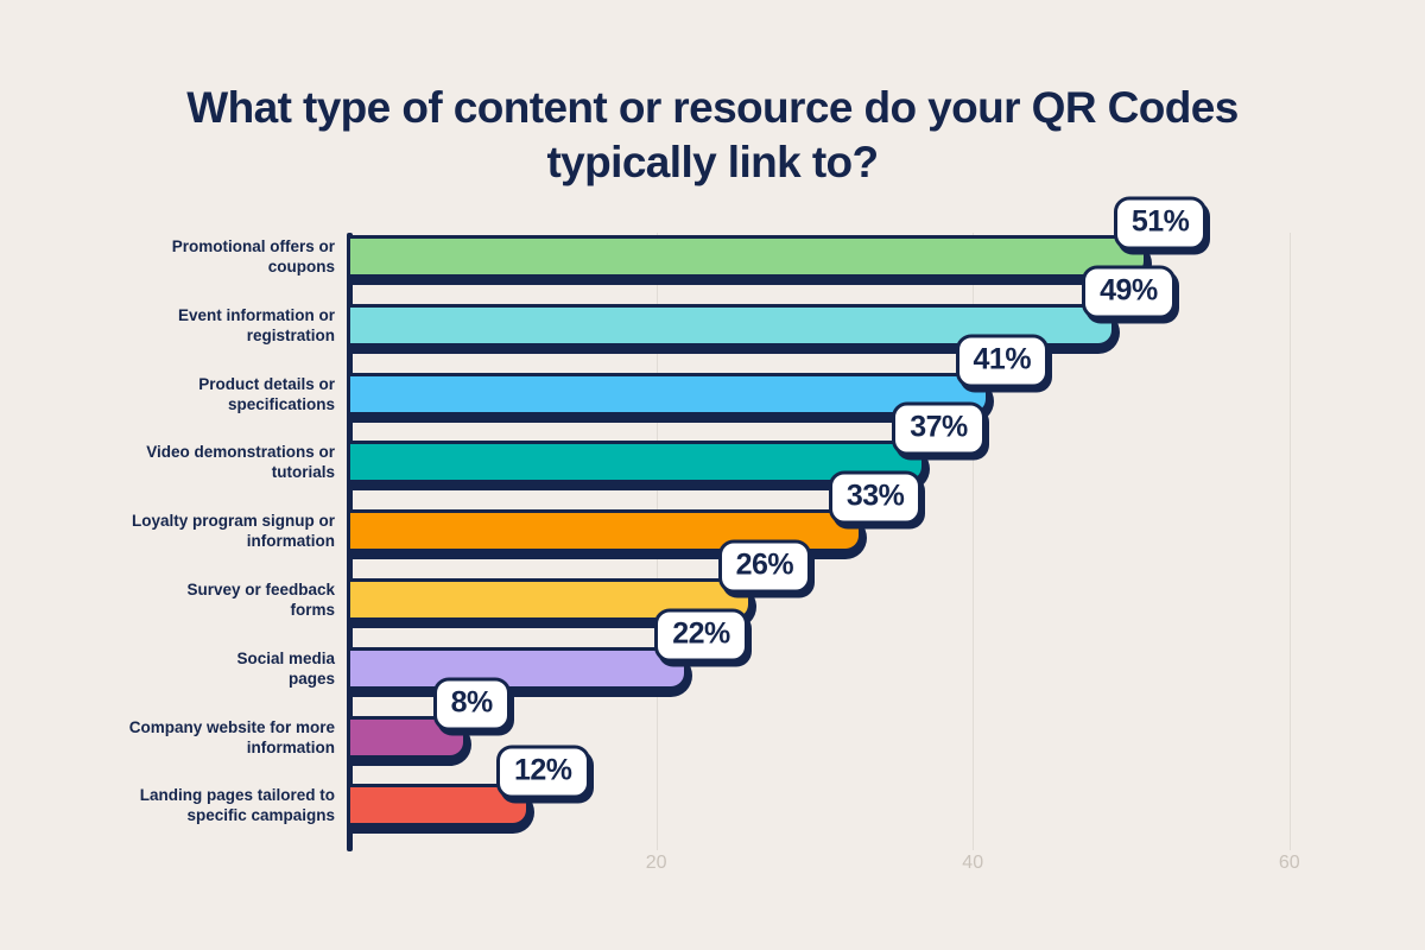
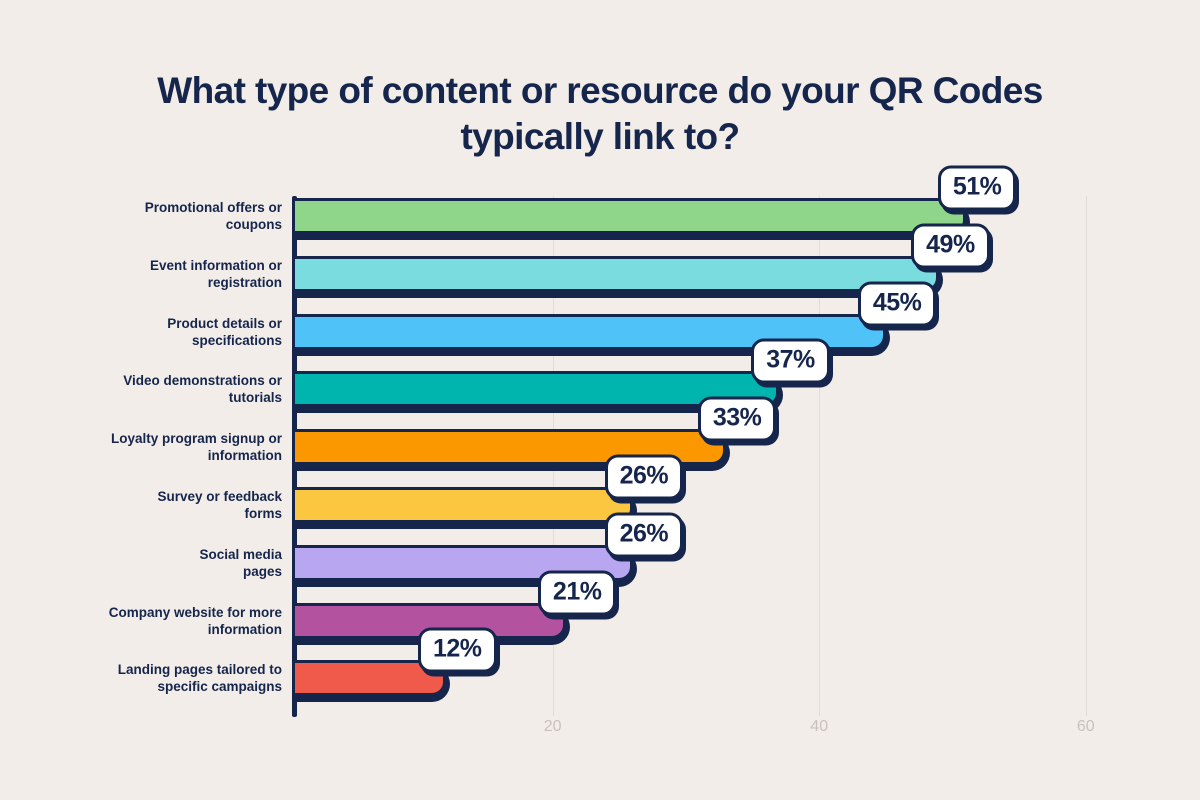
Product details or specifications: 41% -> 45%
Social media pages: 22% -> 26%
Company website for more information: 8% -> 21%
